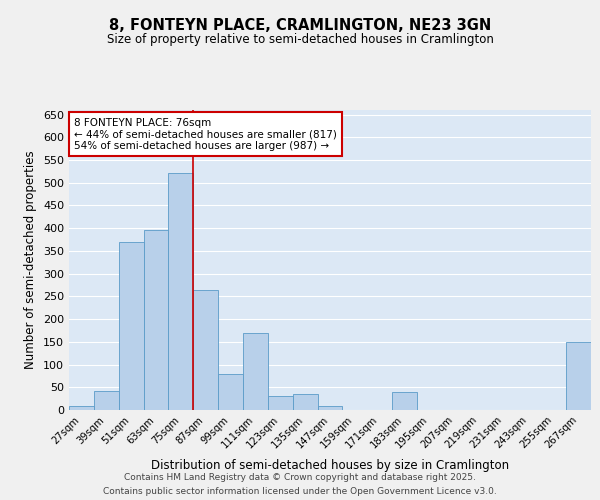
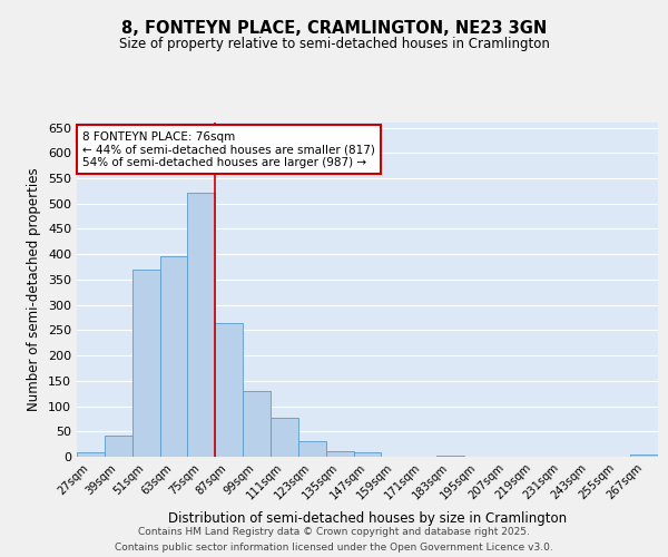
99sqm: 80 -> 130
111sqm: 170 -> 76
135sqm: 35 -> 12
183sqm: 40 -> 3
267sqm: 150 -> 5
